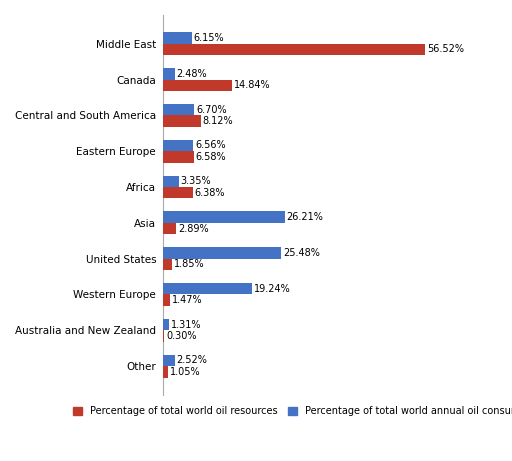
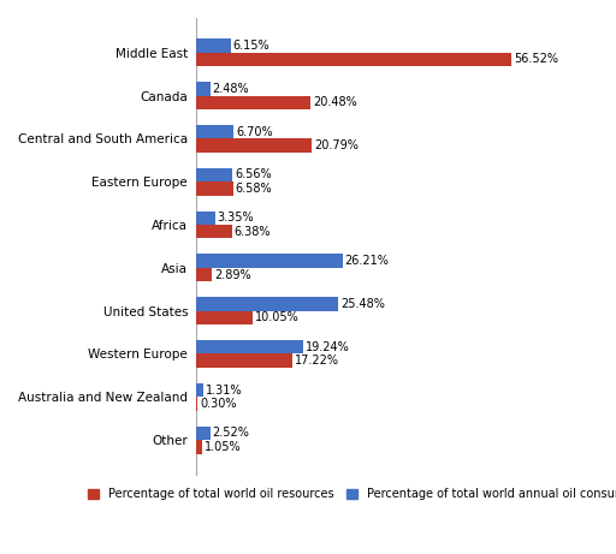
Percentage of total world oil resources/Canada: 14.84% -> 20.48%
Percentage of total world oil resources/Central and South America: 8.12% -> 20.79%
Percentage of total world oil resources/United States: 1.85% -> 10.05%
Percentage of total world oil resources/Western Europe: 1.47% -> 17.22%
